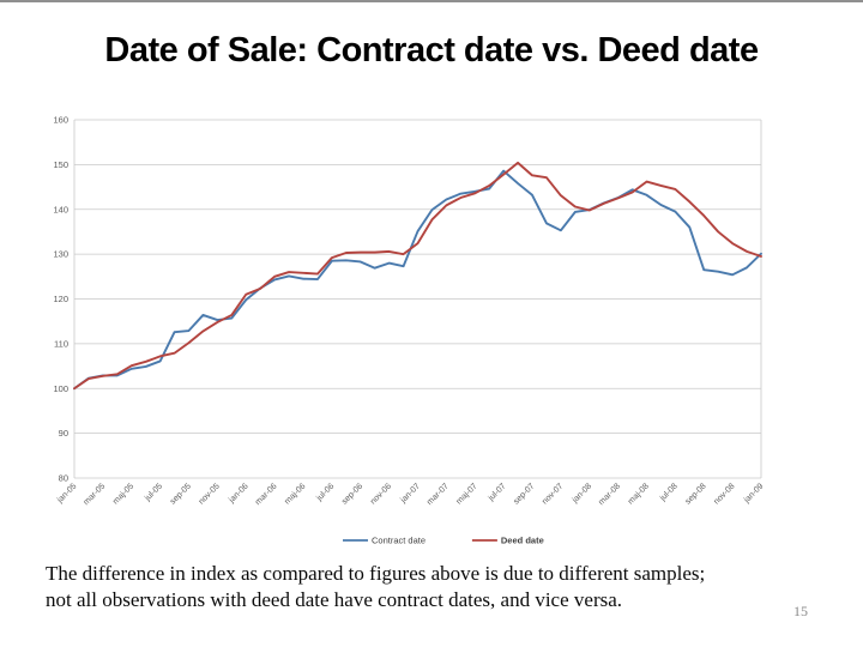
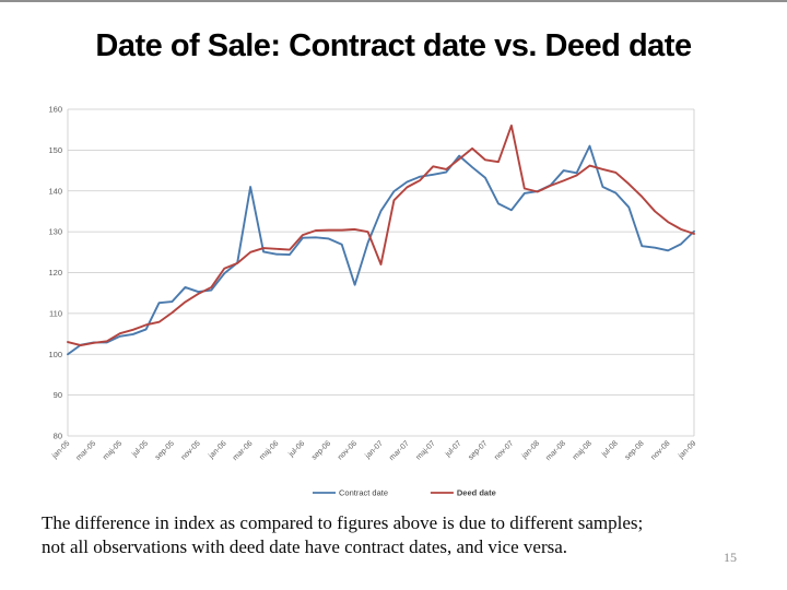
Deed date/jan-05: 100 -> 103
Contract date/mar-06: 124 -> 141
Contract date/nov-06: 128 -> 117
Deed date/jan-07: 132 -> 122
Deed date/maj-07: 144 -> 146
Deed date/nov-07: 143 -> 156
Contract date/mar-08: 143 -> 145
Contract date/maj-08: 143 -> 151
